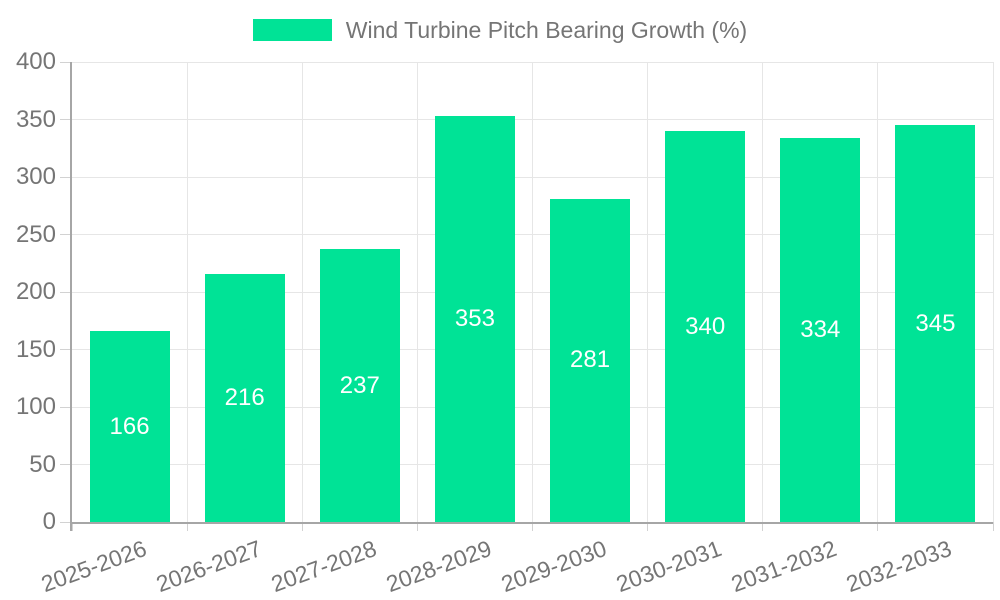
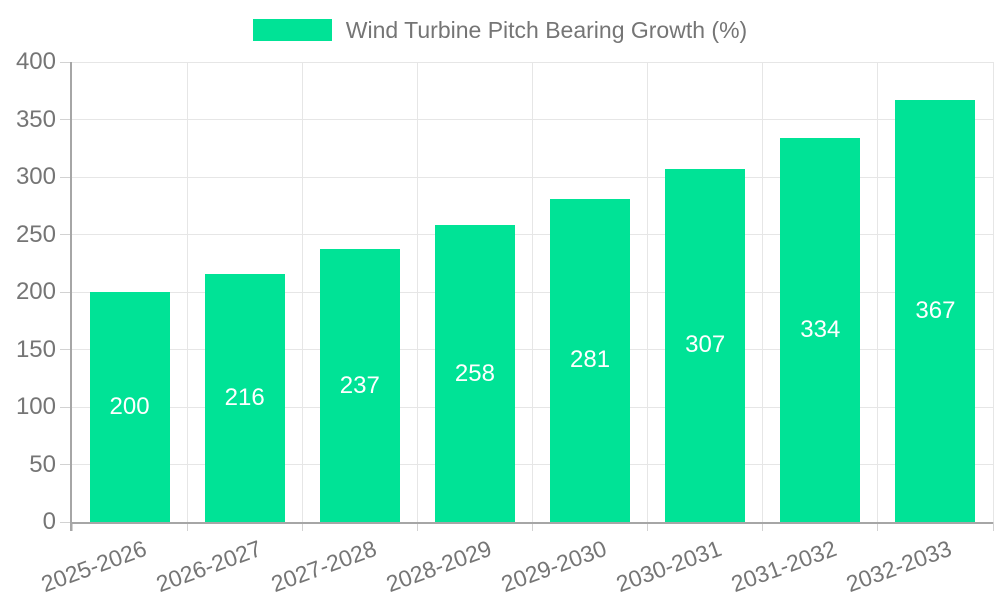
2025-2026: 166 -> 200
2028-2029: 353 -> 258
2030-2031: 340 -> 307
2032-2033: 345 -> 367
